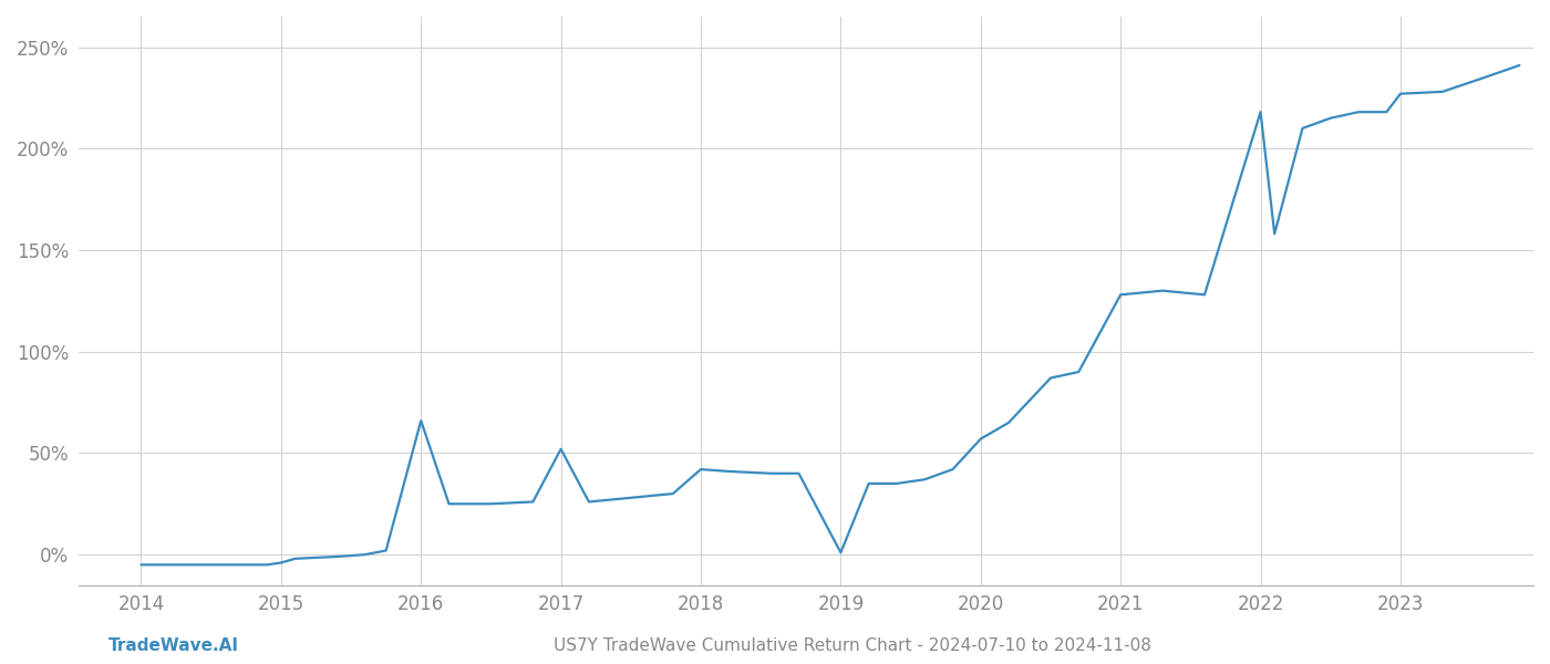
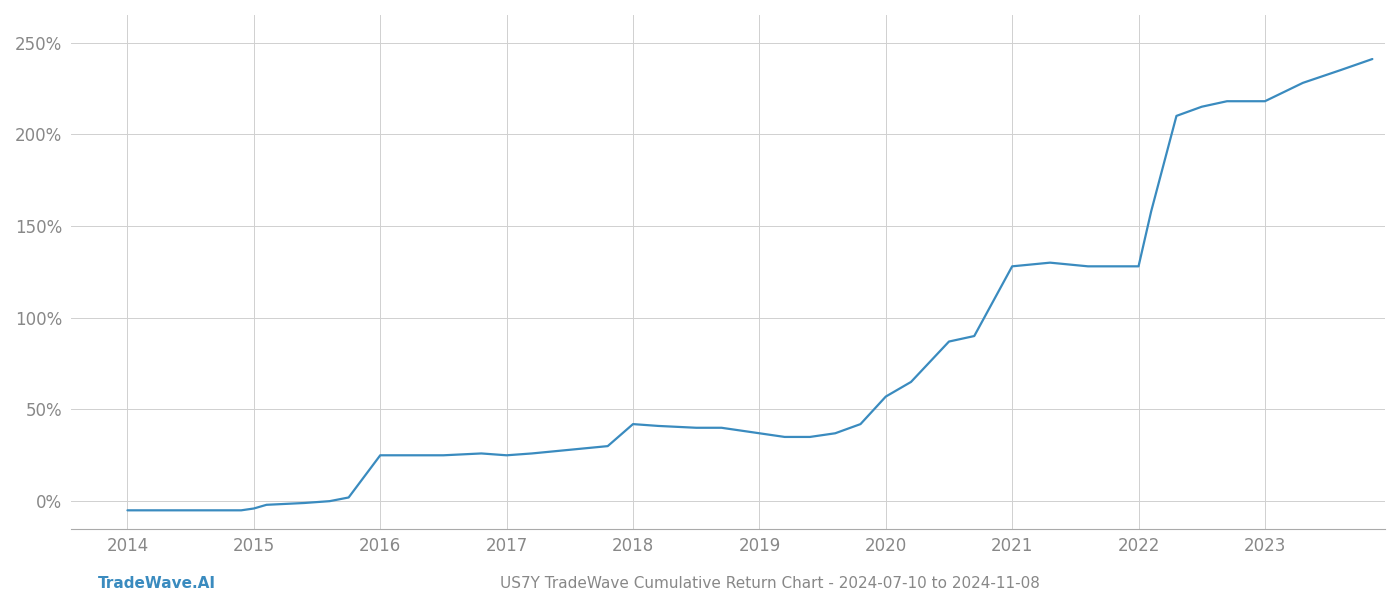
2016: 66% -> 25%
2017: 52% -> 25%
2019: 1% -> 37%
2022: 218% -> 128%
2023: 227% -> 218%
